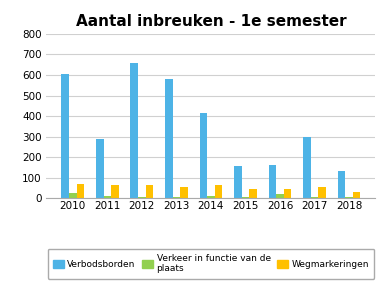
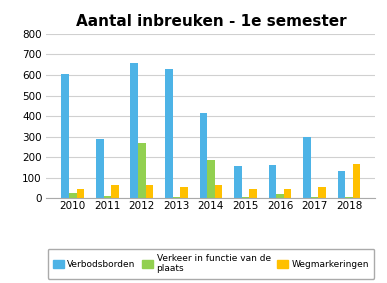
Wegmarkeringen/2010: 70 -> 45
Verkeer in functie van de plaats/2012: 3 -> 270
Verbodsborden/2013: 580 -> 630
Verkeer in functie van de plaats/2014: 8 -> 185
Wegmarkeringen/2018: 30 -> 165
